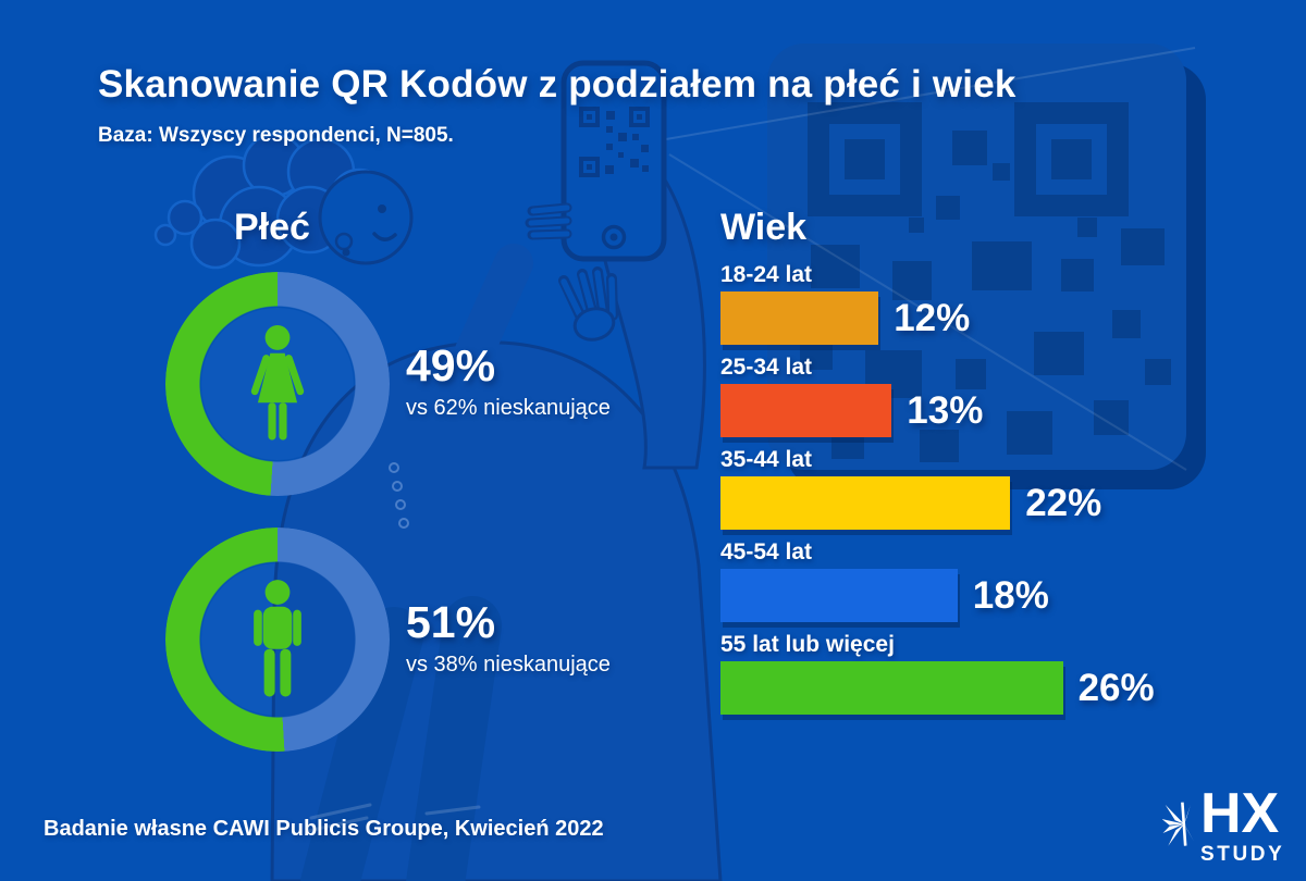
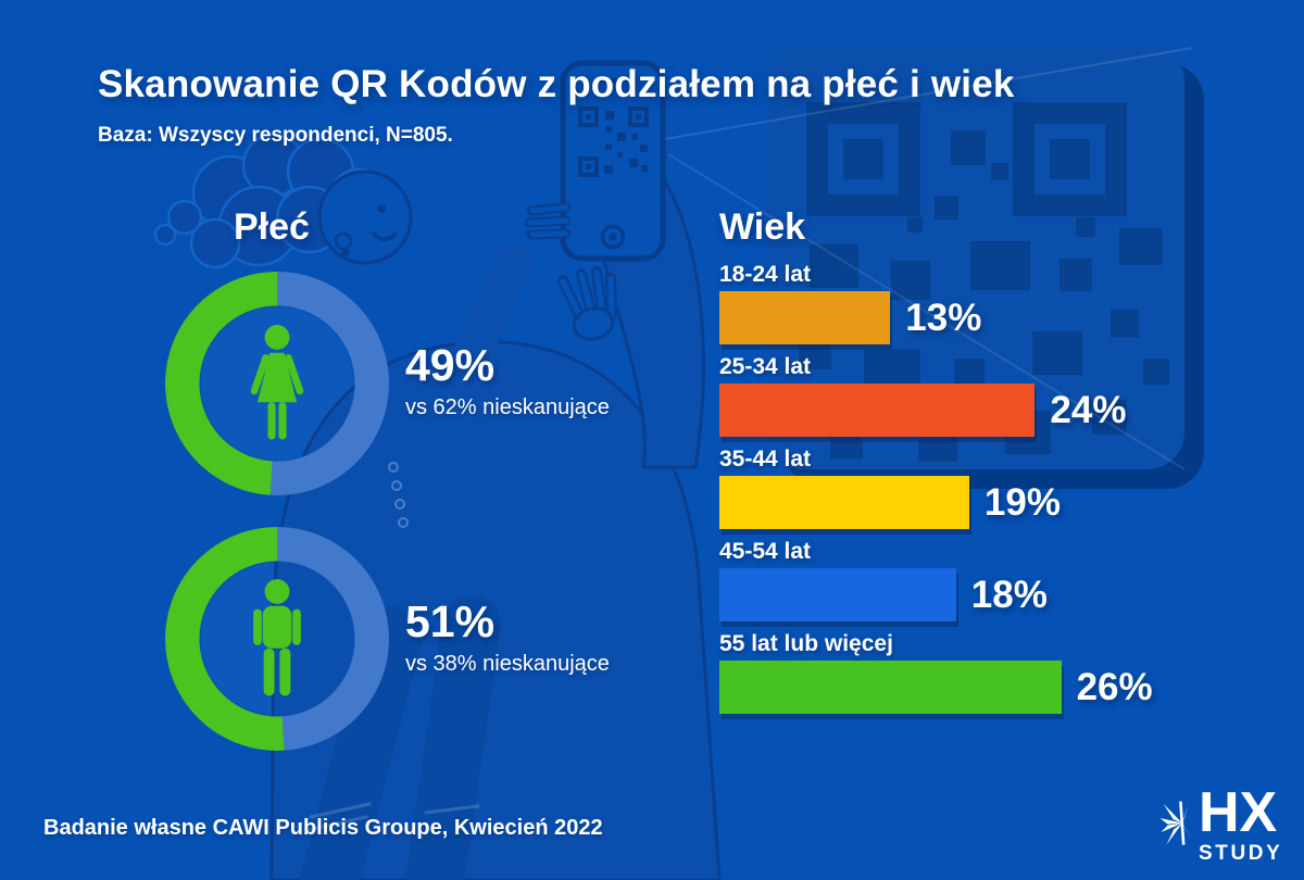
Wiek/18-24 lat: 12% -> 13%
Wiek/25-34 lat: 13% -> 24%
Wiek/35-44 lat: 22% -> 19%
